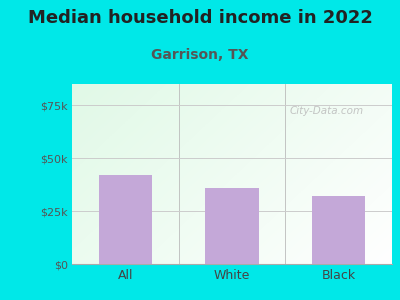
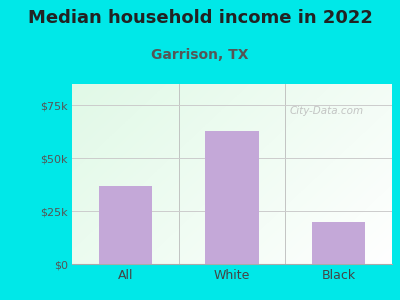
All: $42k -> $37k
White: $36k -> $63k
Black: $32k -> $20k
